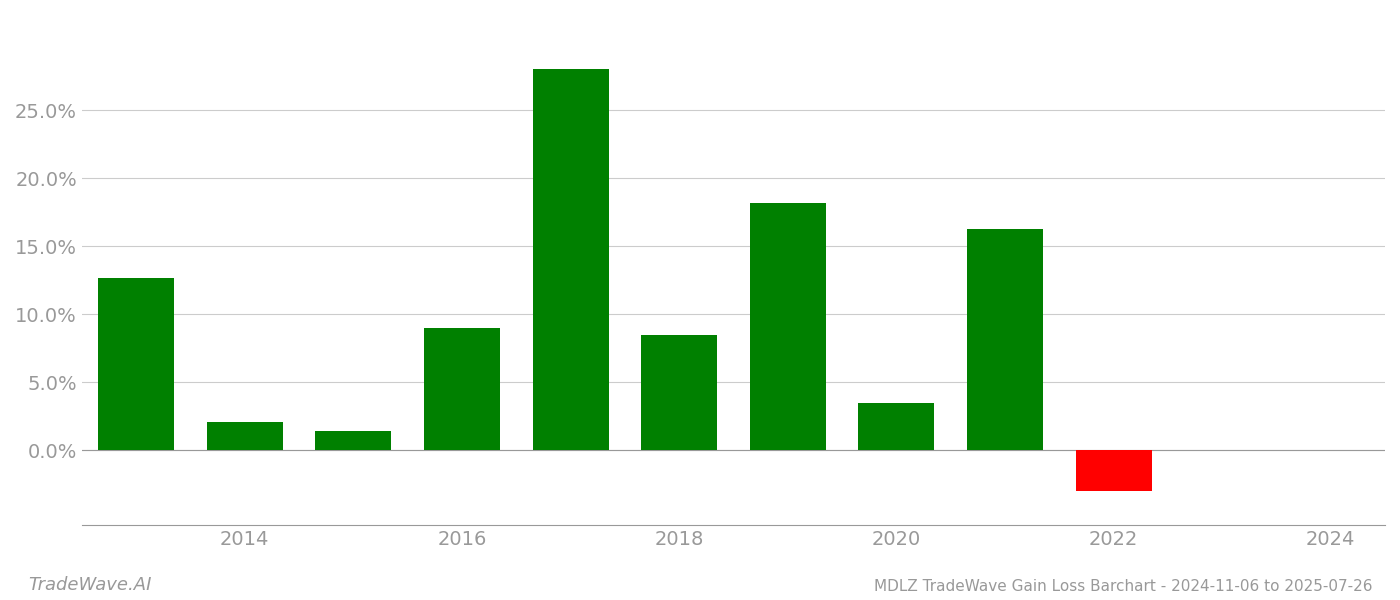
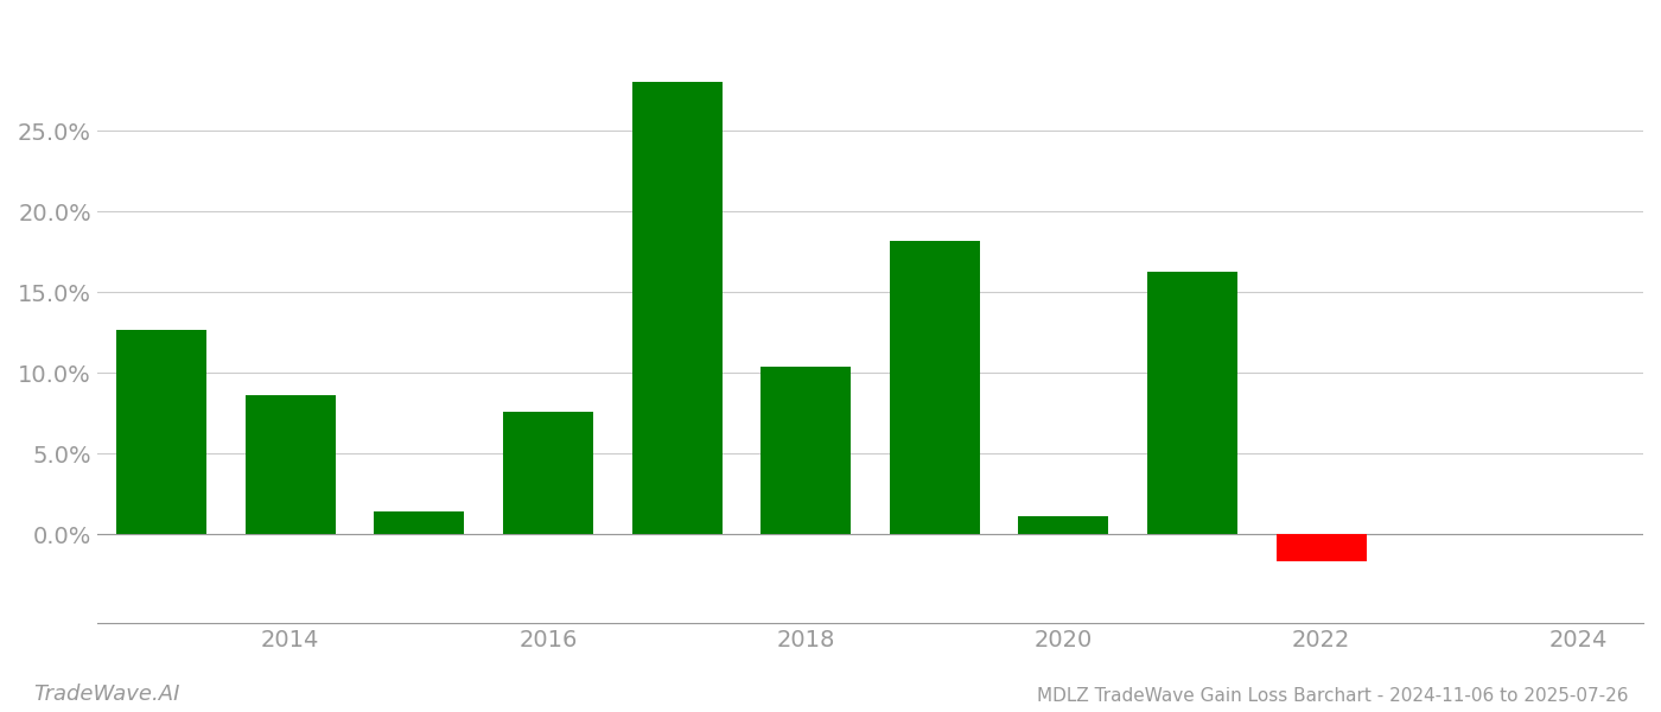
2014: 2.1% -> 8.6%
2016: 9.0% -> 7.6%
2018: 8.5% -> 10.4%
2020: 3.5% -> 1.1%
2022: -3.0% -> -1.7%
